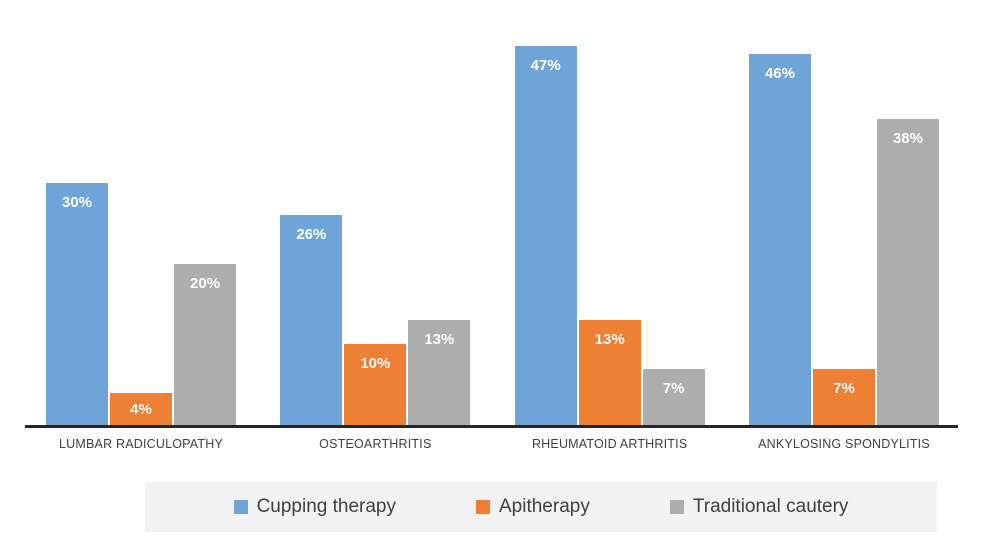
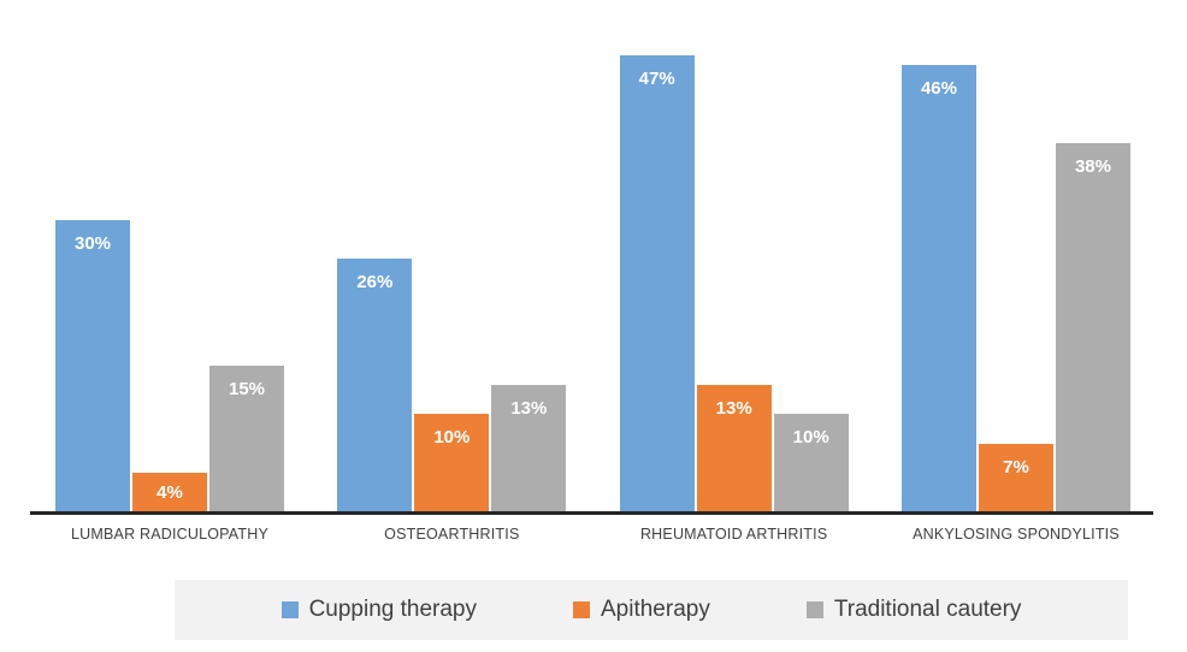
Traditional cautery/LUMBAR RADICULOPATHY: 20% -> 15%
Traditional cautery/RHEUMATOID ARTHRITIS: 7% -> 10%
